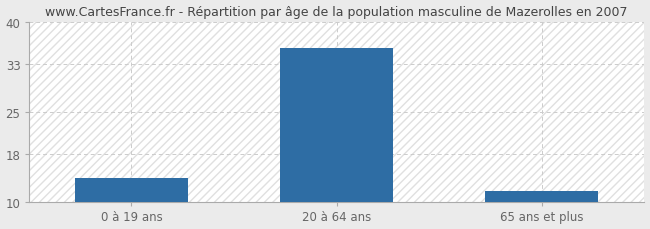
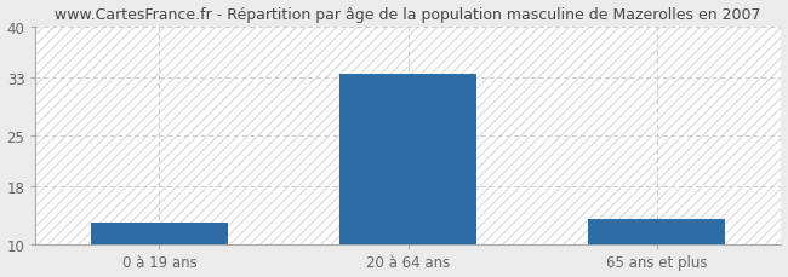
0 à 19 ans: 14.0 -> 13.0
20 à 64 ans: 35.6 -> 33.5
65 ans et plus: 11.8 -> 13.5
